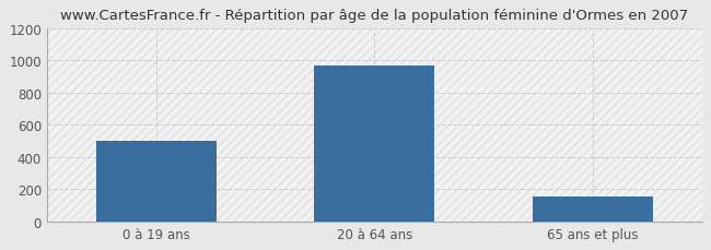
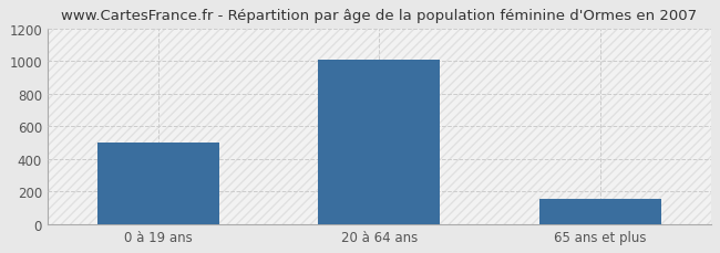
20 à 64 ans: 970 -> 1010
